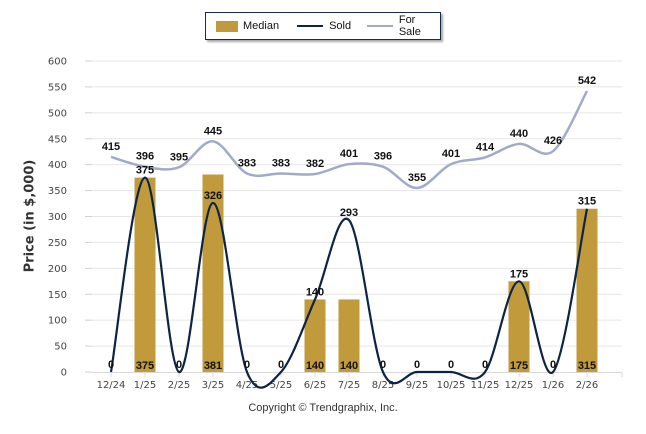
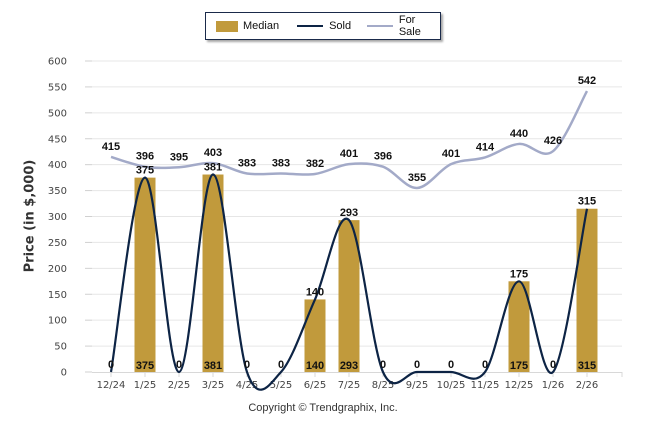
Sold/3/25: 326 -> 381
For Sale/3/25: 445 -> 403
Median/7/25: 140 -> 293
